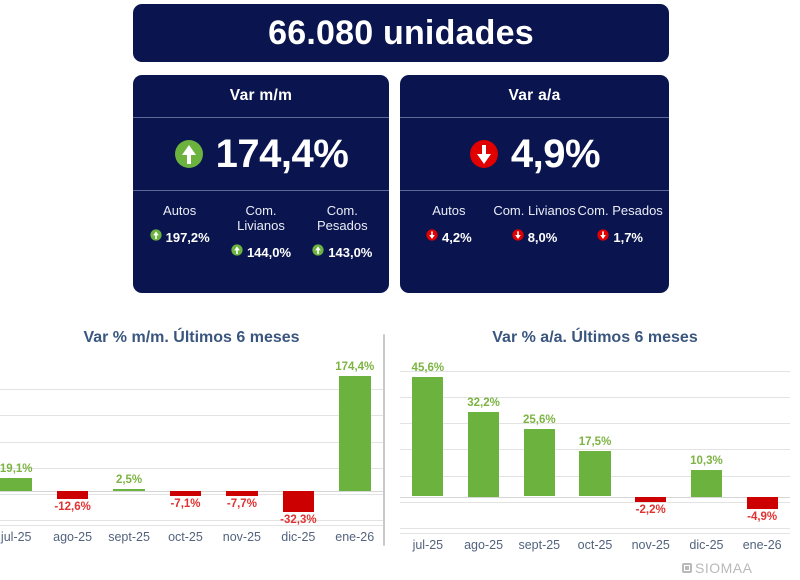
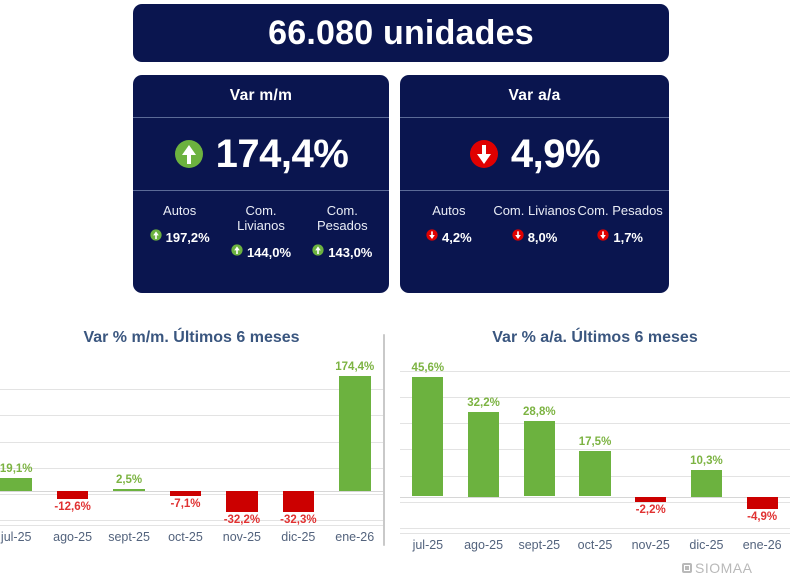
Var % m/m. Últimos 6 meses/nov-25: -7,7% -> -32,2%
Var % a/a. Últimos 6 meses/sept-25: 25,6% -> 28,8%
